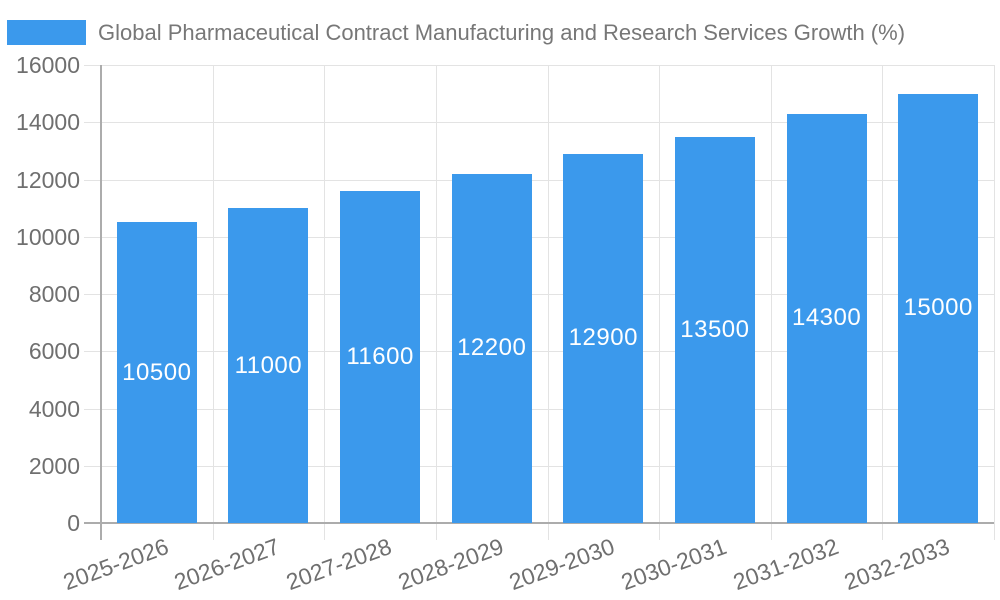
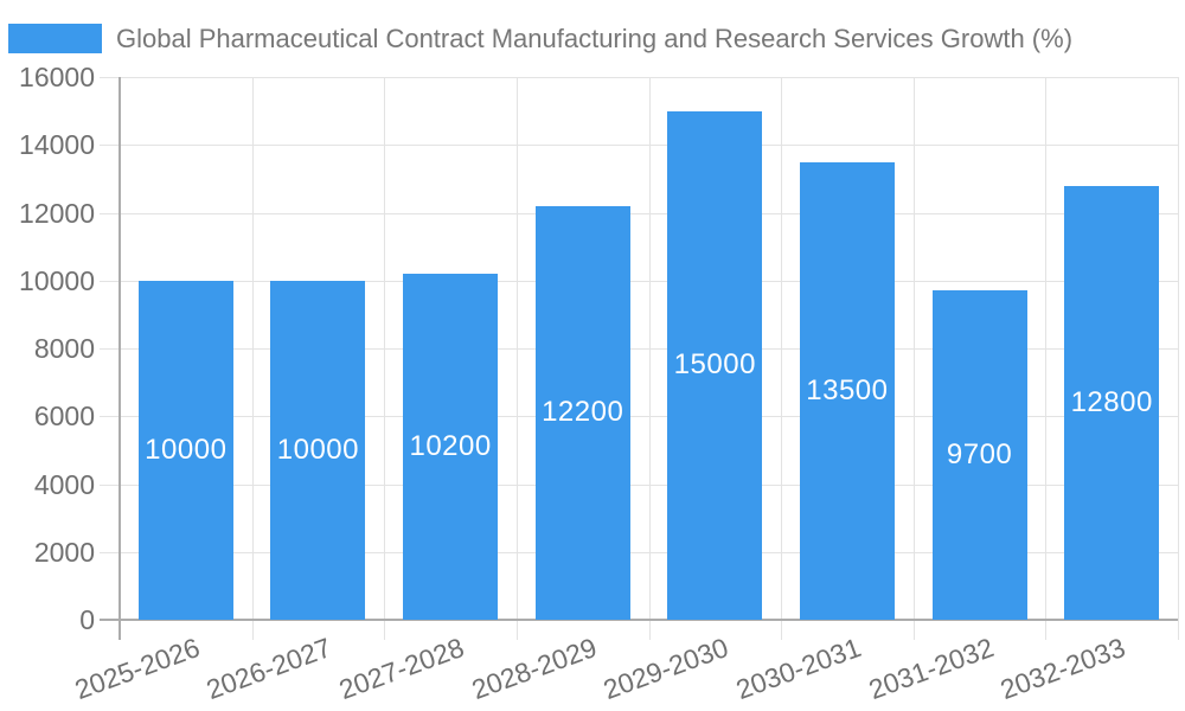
2025-2026: 10500 -> 10000
2026-2027: 11000 -> 10000
2027-2028: 11600 -> 10200
2029-2030: 12900 -> 15000
2031-2032: 14300 -> 9700
2032-2033: 15000 -> 12800
